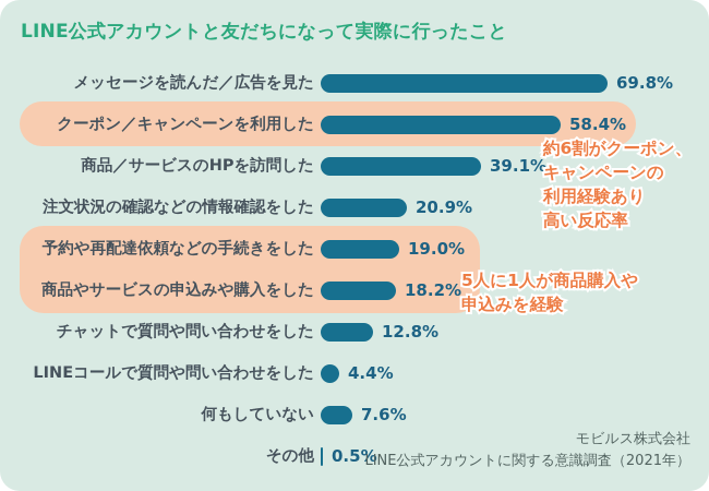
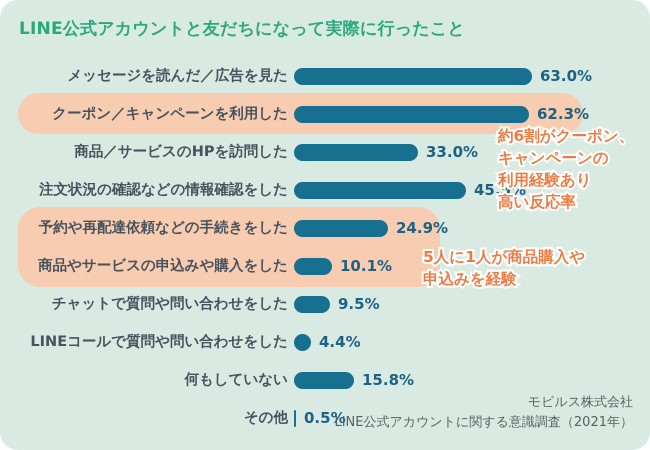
メッセージを読んだ／広告を見た: 69.8% -> 63.0%
クーポン／キャンペーンを利用した: 58.4% -> 62.3%
商品／サービスのHPを訪問した: 39.1% -> 33.0%
注文状況の確認などの情報確認をした: 20.9% -> 45.5%
予約や再配達依頼などの手続きをした: 19.0% -> 24.9%
商品やサービスの申込みや購入をした: 18.2% -> 10.1%
チャットで質問や問い合わせをした: 12.8% -> 9.5%
何もしていない: 7.6% -> 15.8%
